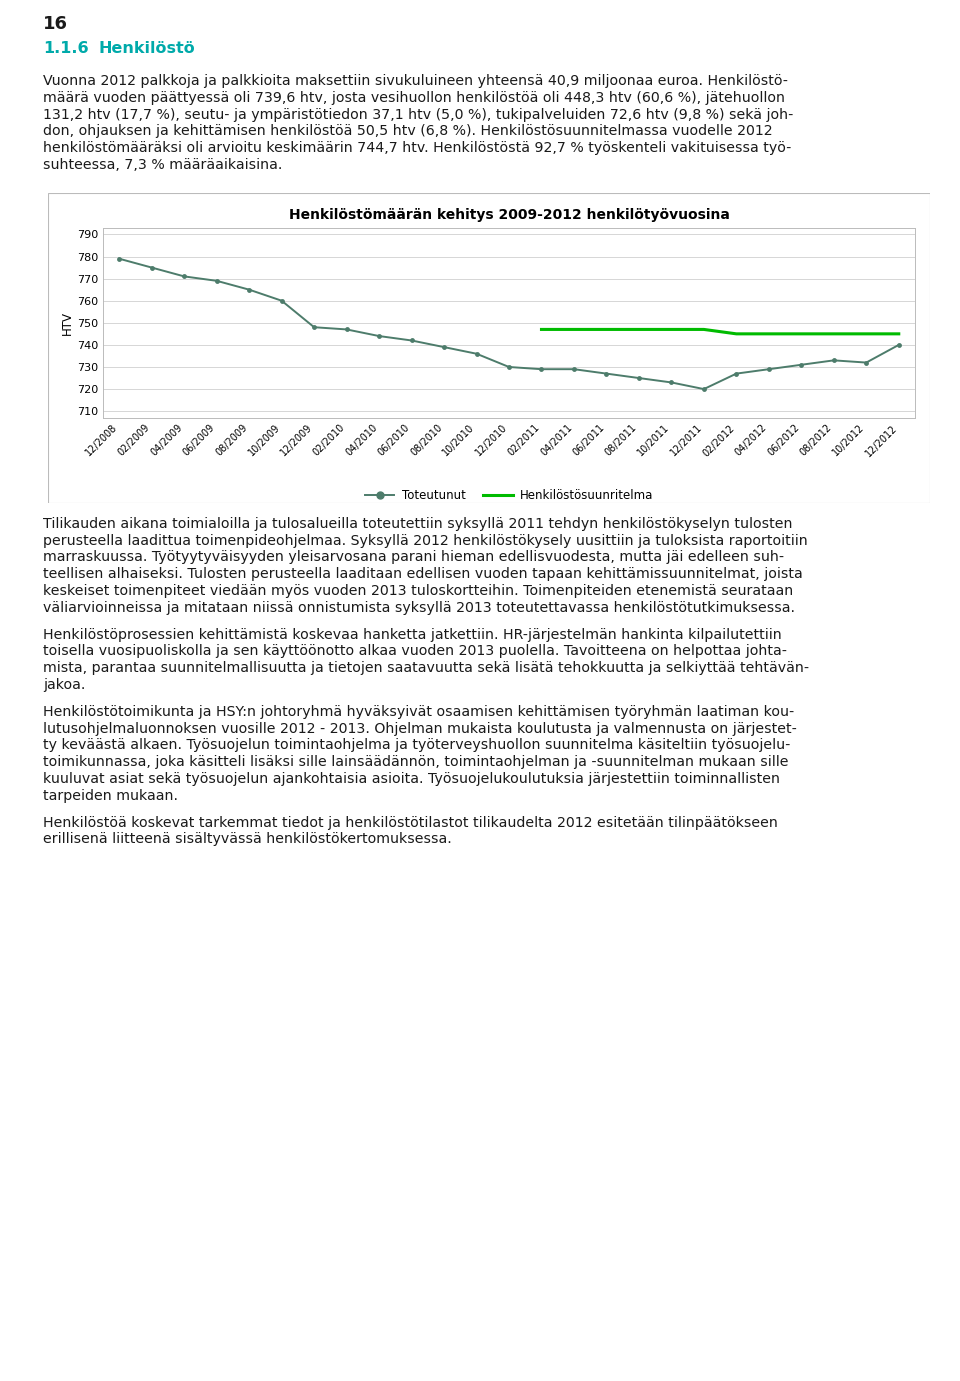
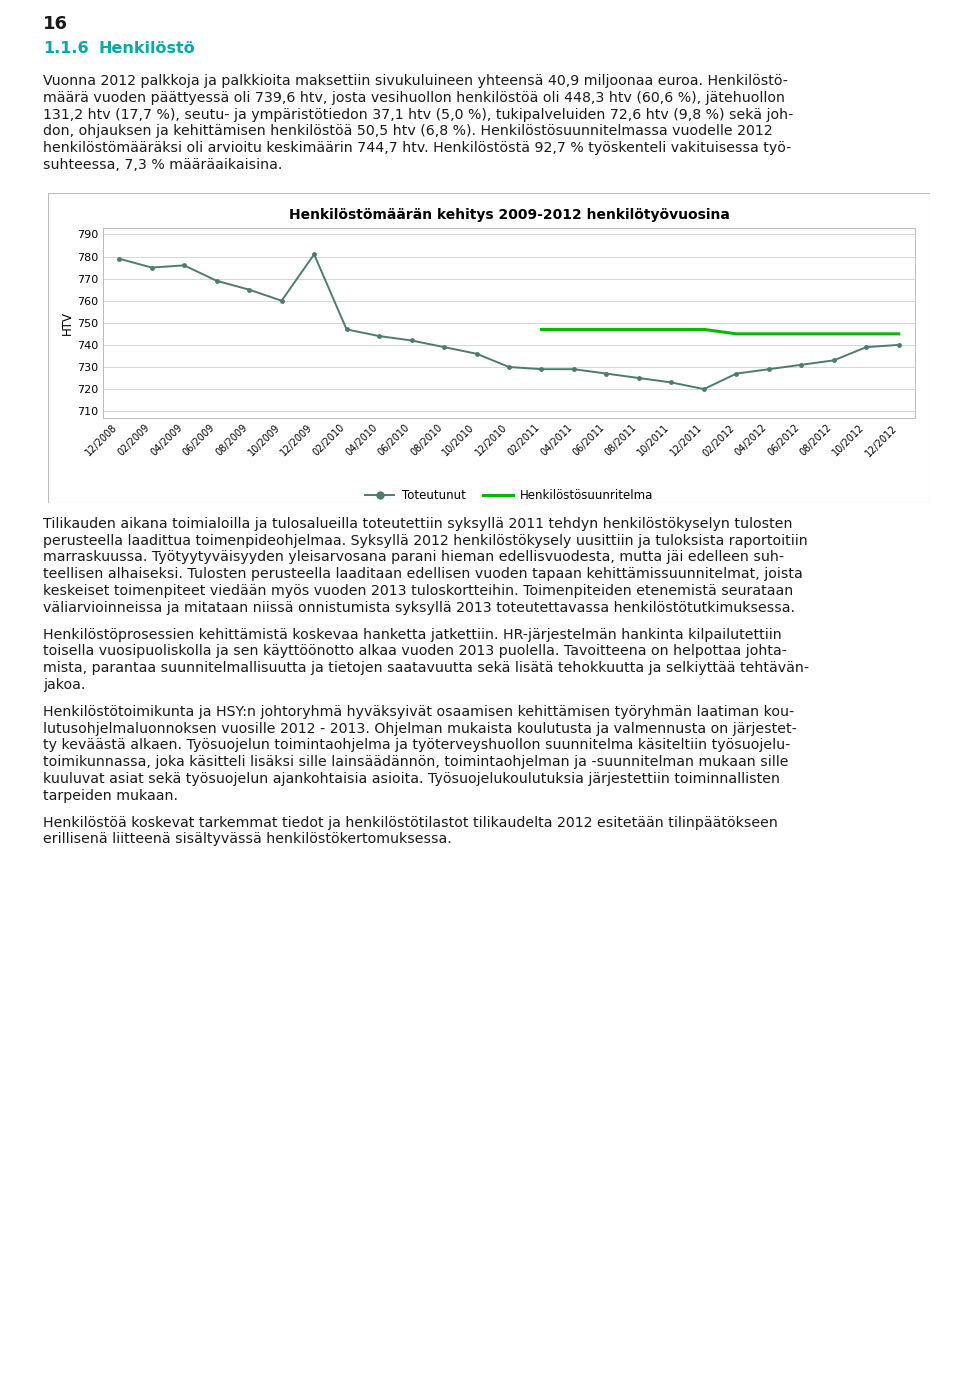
Toteutunut/04/2009: 771 -> 776
Toteutunut/12/2009: 748 -> 781
Toteutunut/10/2012: 732 -> 739
